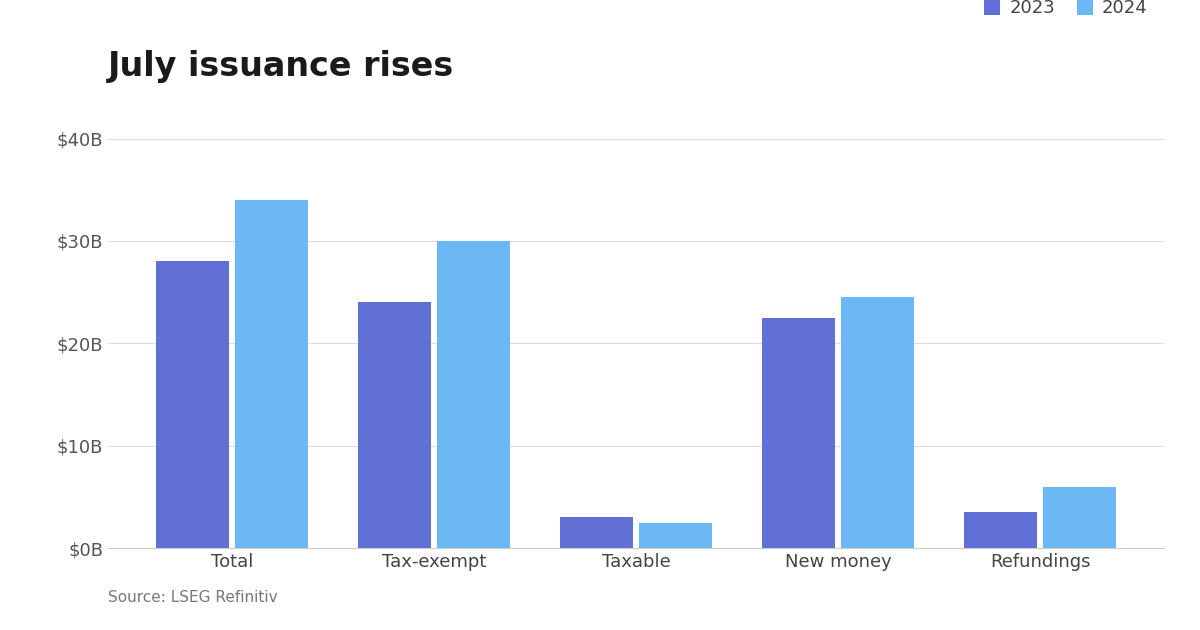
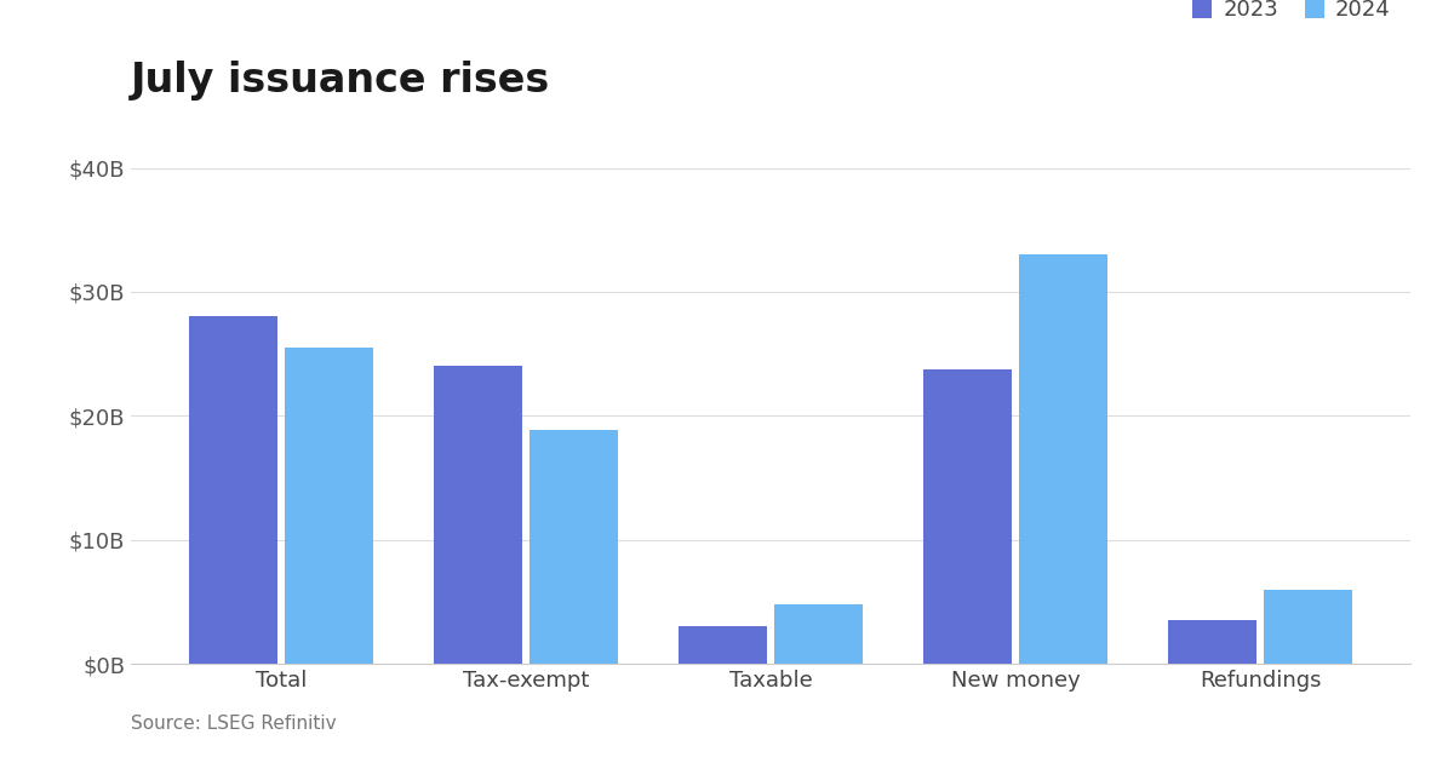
2024/Total: $34.0B -> $25.5B
2024/Tax-exempt: $30.0B -> $18.9B
2024/Taxable: $2.5B -> $4.8B
2023/New money: $22.5B -> $23.7B
2024/New money: $24.5B -> $33.0B
